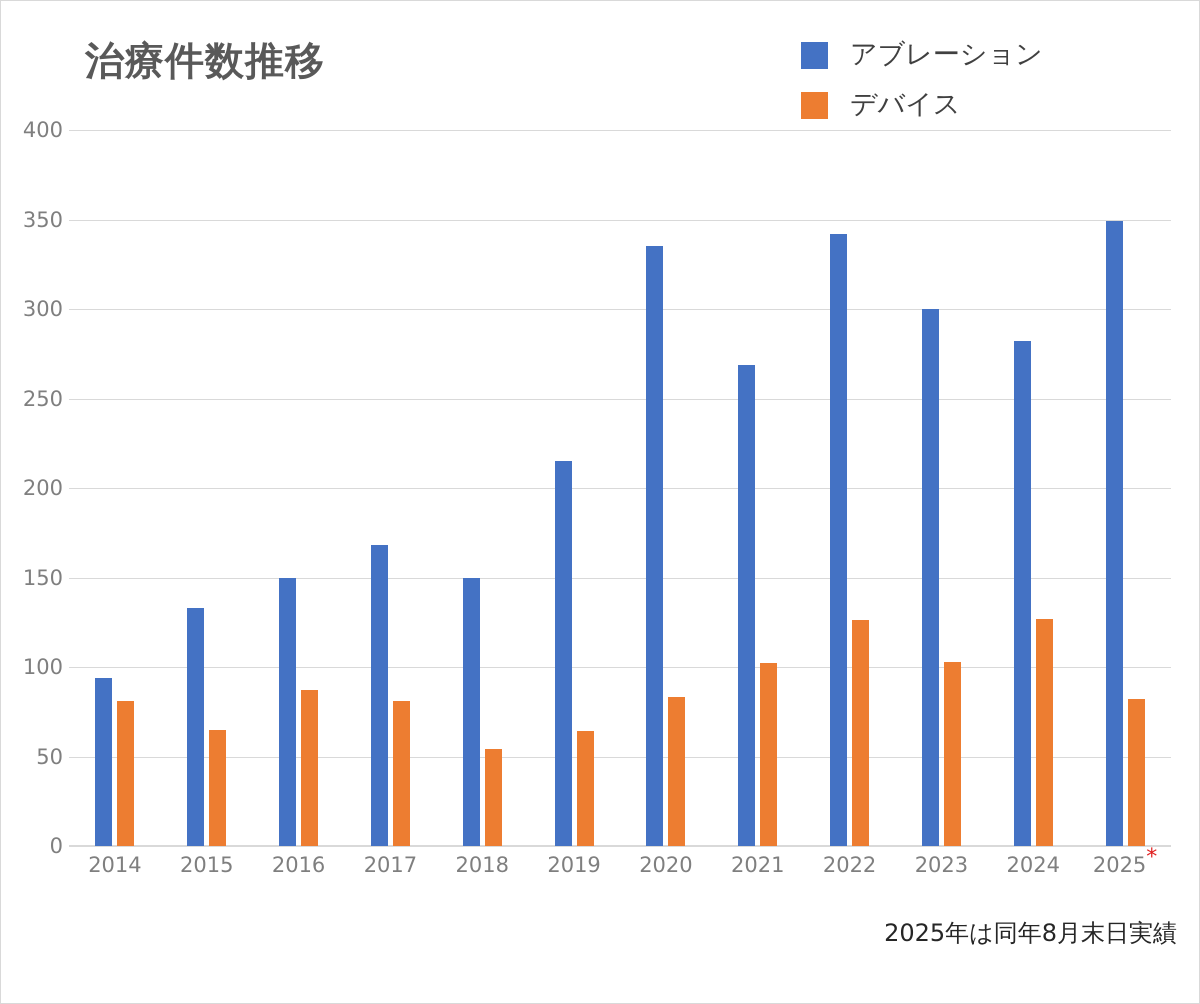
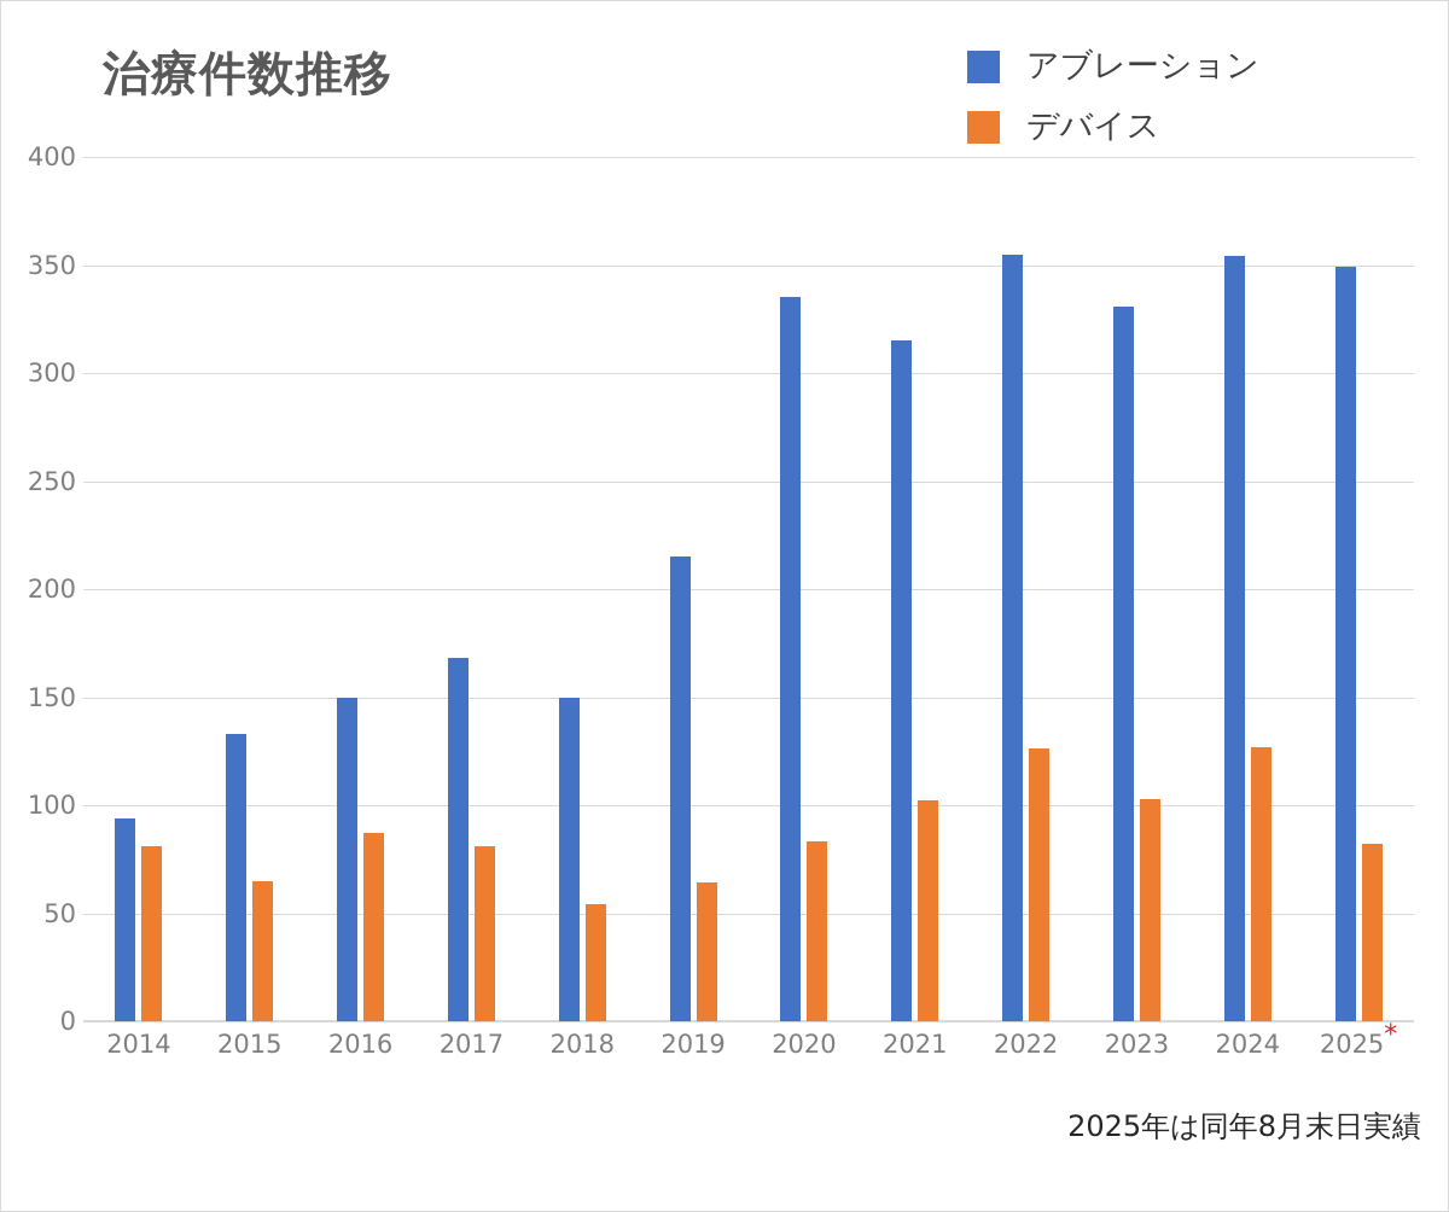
アブレーション/2021: 269 -> 315
アブレーション/2022: 342 -> 355
アブレーション/2023: 300 -> 331
アブレーション/2024: 282 -> 354
